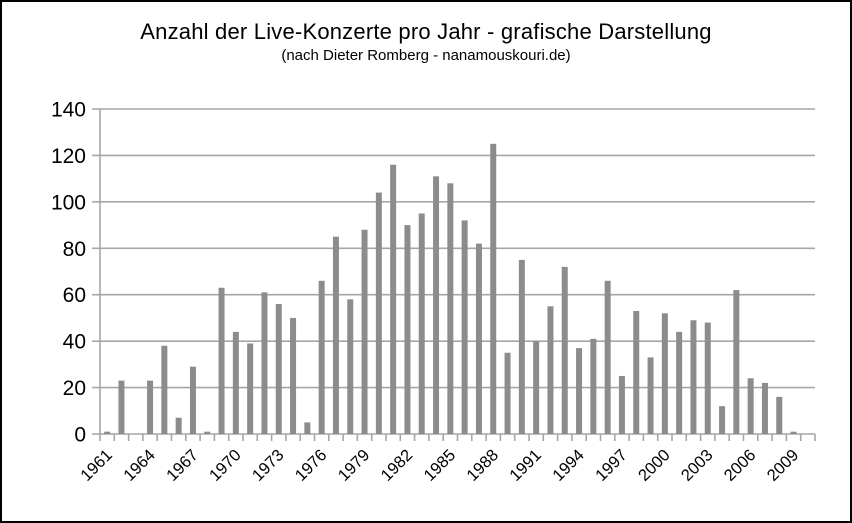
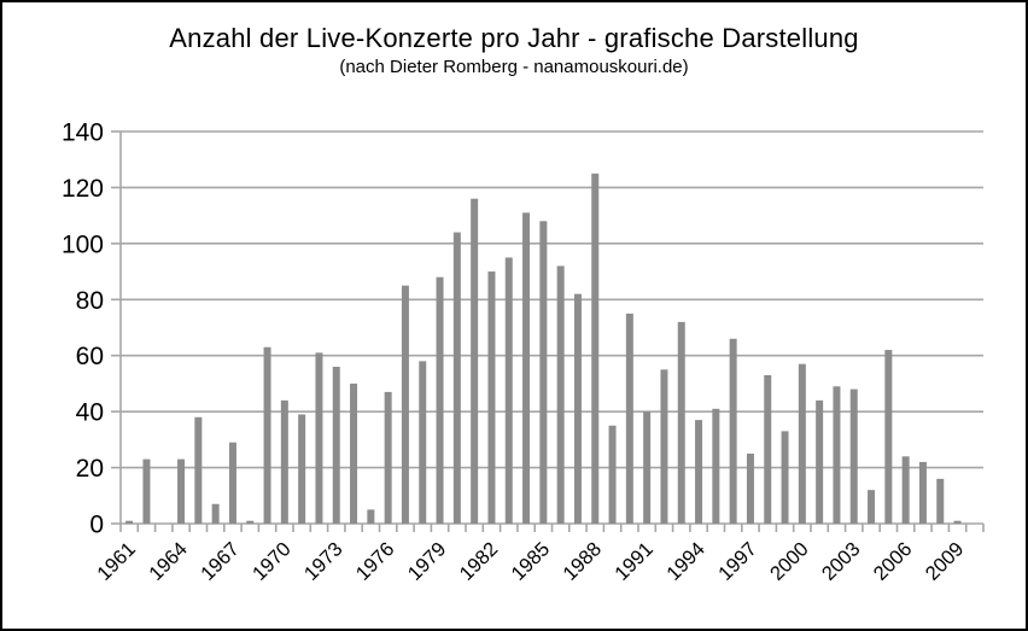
1976: 66 -> 47
2000: 52 -> 57
